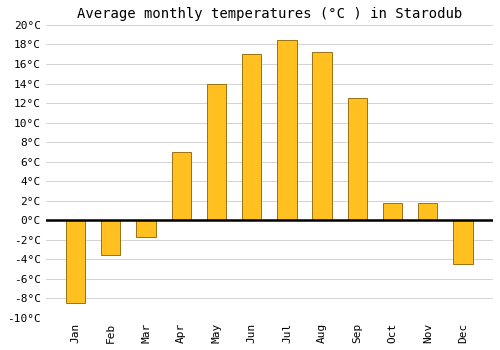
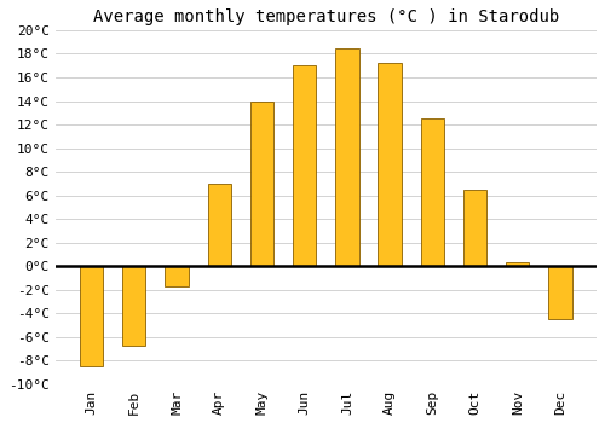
Feb: -3.6°C -> -6.7°C
Oct: 1.8°C -> 6.5°C
Nov: 1.8°C -> 0.3°C
